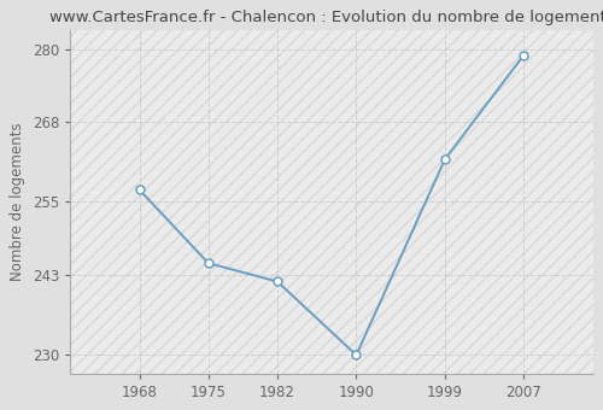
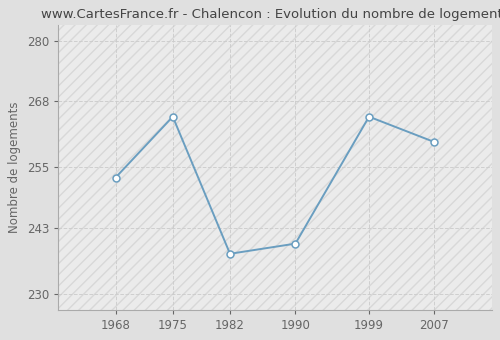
1968: 257 -> 253
1975: 245 -> 265
1982: 242 -> 238
1990: 230 -> 240
1999: 262 -> 265
2007: 279 -> 260
